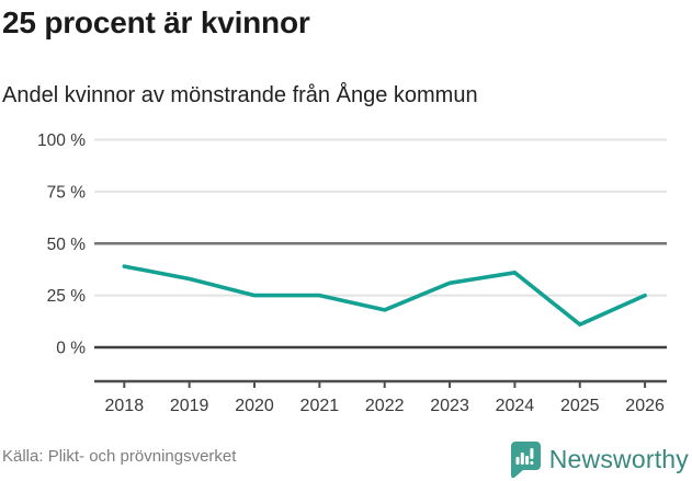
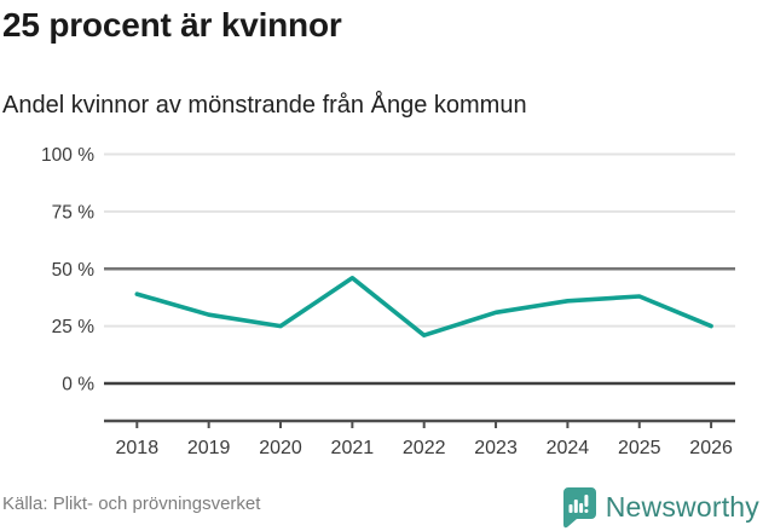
2019: 33% -> 30%
2021: 25% -> 46%
2022: 18% -> 21%
2025: 11% -> 38%
